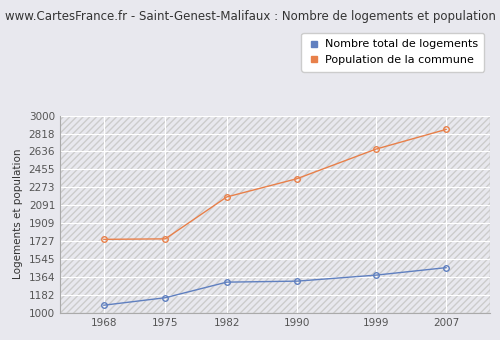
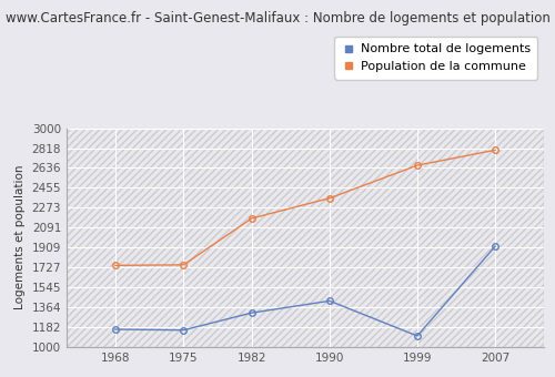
Nombre total de logements/1968: 1080 -> 1160
Nombre total de logements/1990: 1320 -> 1420
Nombre total de logements/1999: 1380 -> 1100
Nombre total de logements/2007: 1460 -> 1920
Population de la commune/2007: 2860 -> 2800
